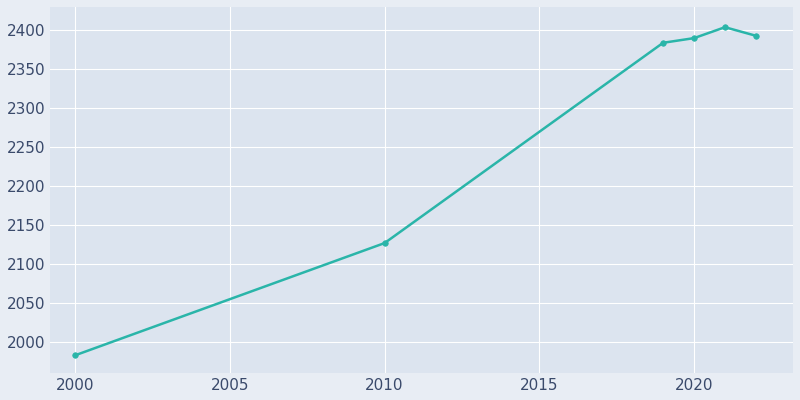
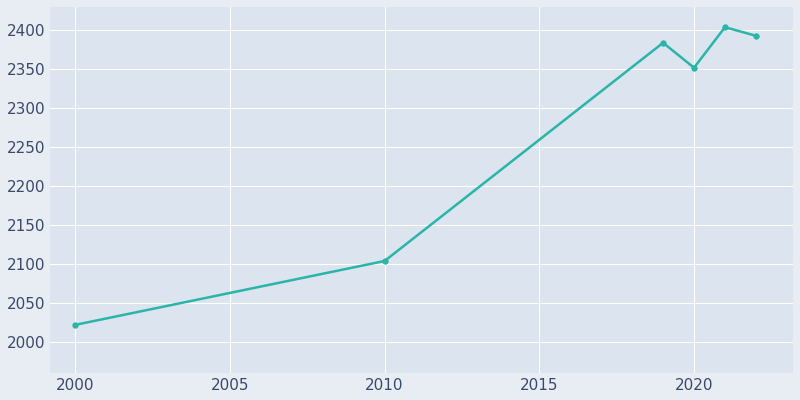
2000: 1983 -> 2022
2010: 2127 -> 2104
2020: 2390 -> 2352
